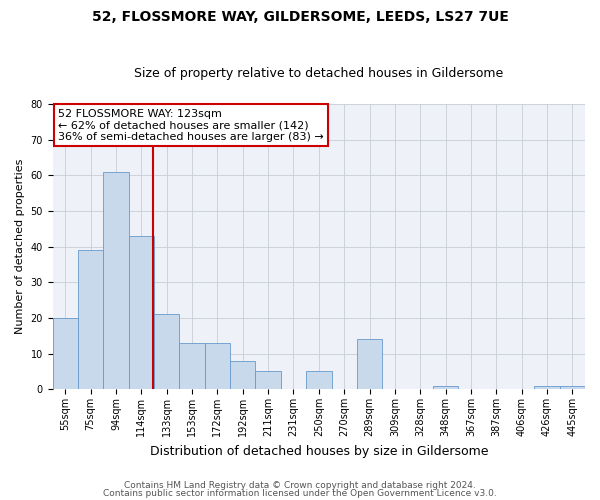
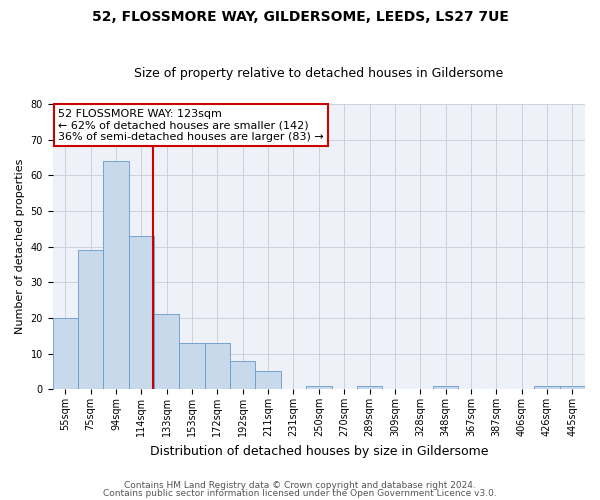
94sqm: 61 -> 64
250sqm: 5 -> 1
289sqm: 14 -> 1
